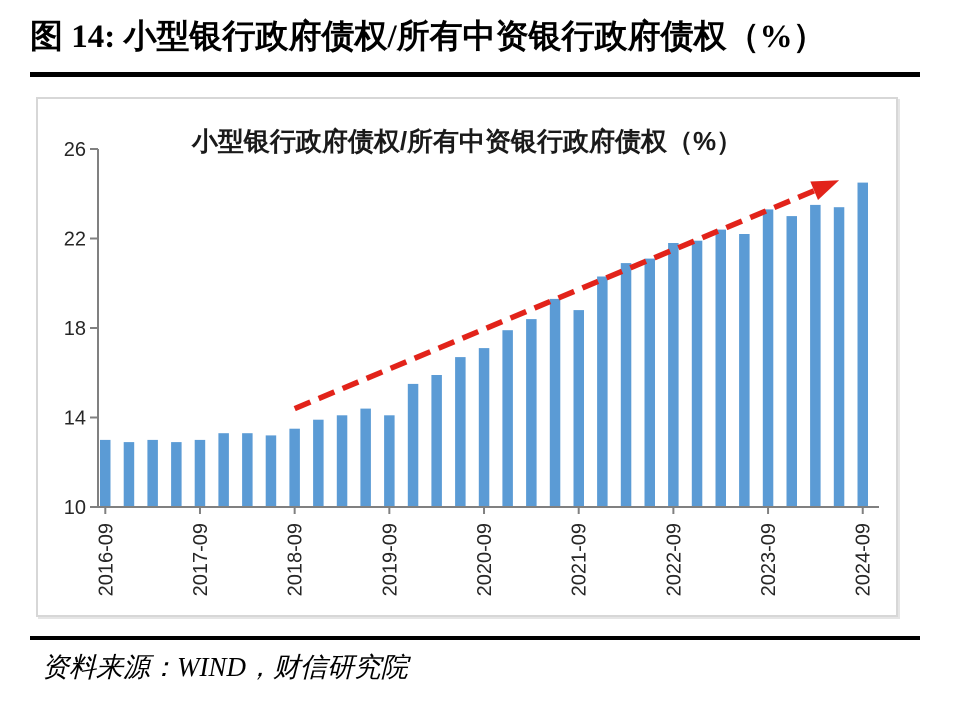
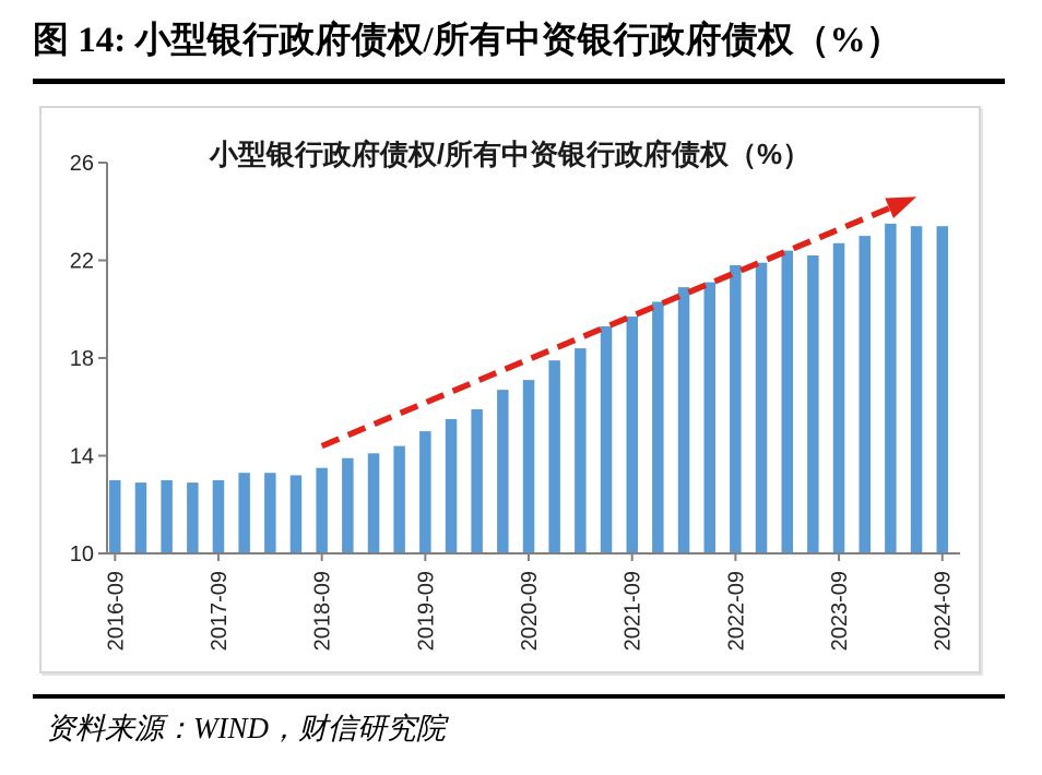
2019-09: 14.1 -> 15.0
2021-09: 18.8 -> 19.7
2023-09: 23.3 -> 22.7
2024-09: 24.5 -> 23.4
